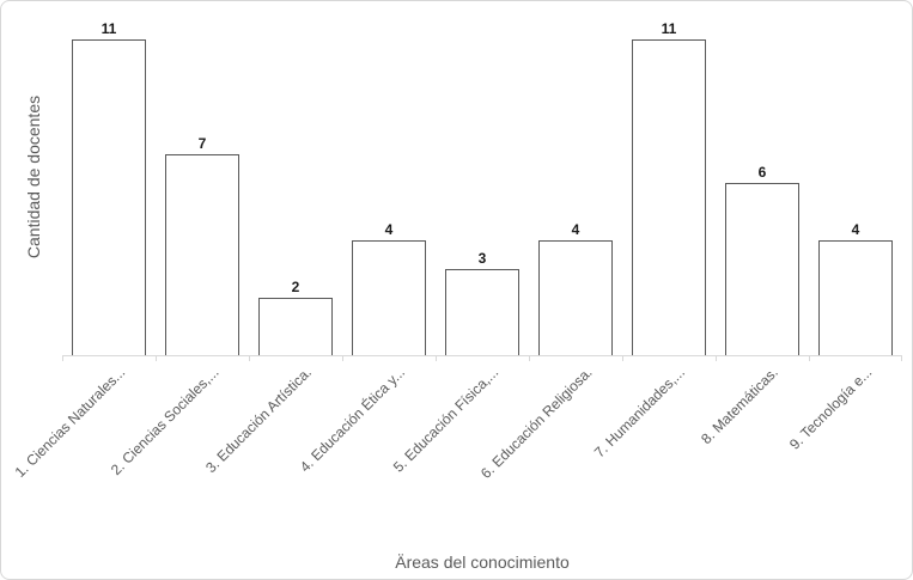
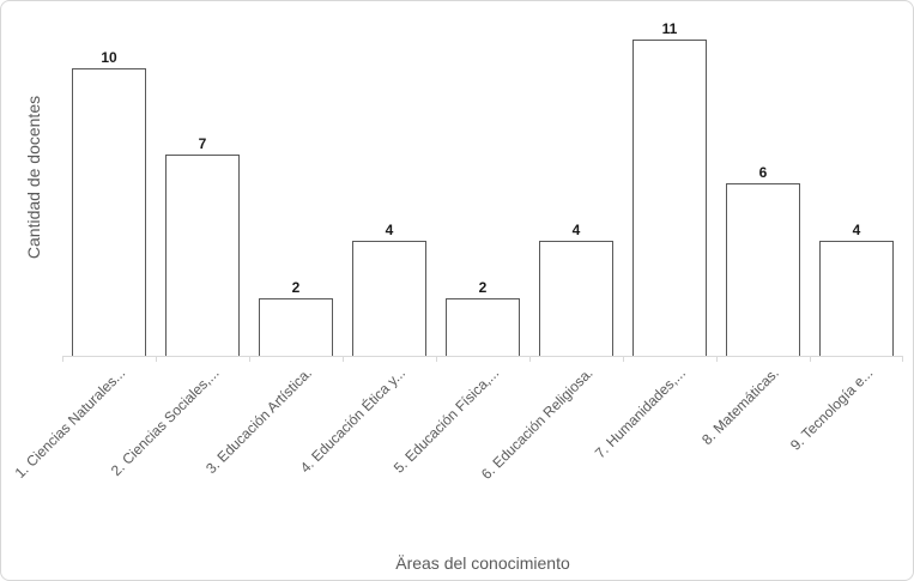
1. Ciencias Naturales...: 11 -> 10
5. Educación Física,...: 3 -> 2
